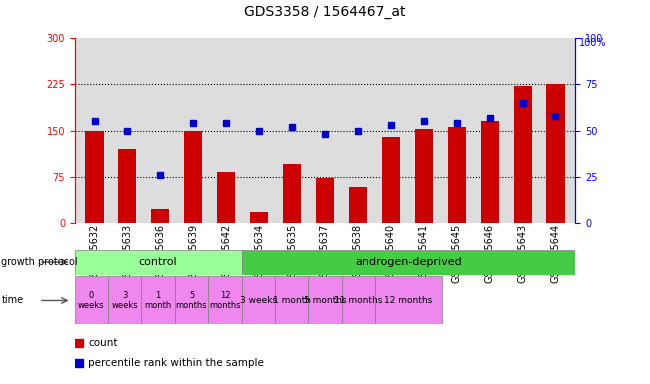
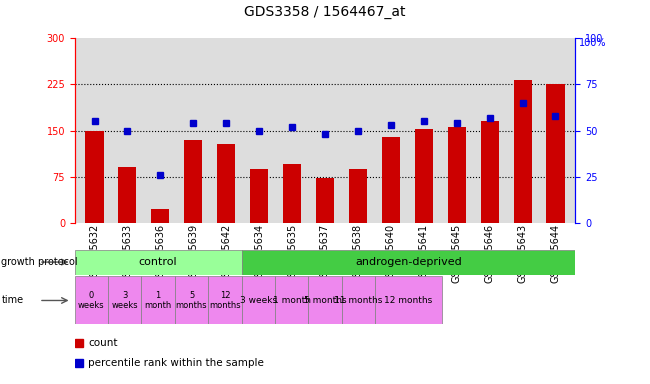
GSM215633: 120 -> 90
GSM215639: 150 -> 135
GSM215642: 82 -> 128
GSM215634: 18 -> 87
GSM215638: 58 -> 87
GSM215643: 222 -> 232
